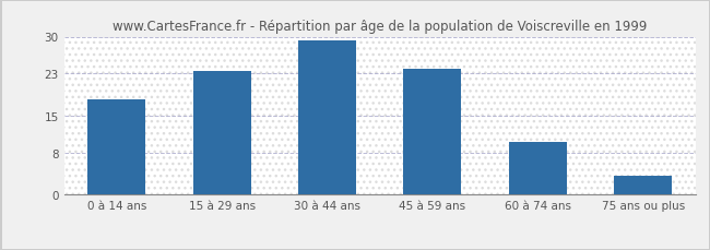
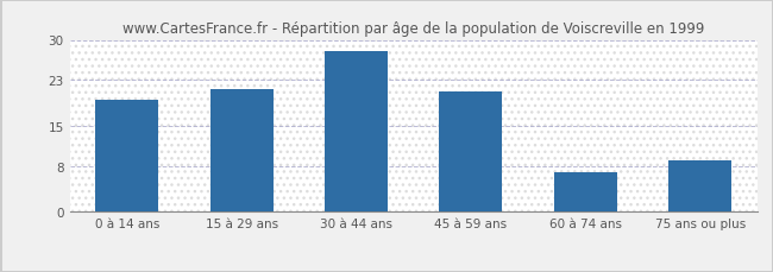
0 à 14 ans: 18.0 -> 19.5
15 à 29 ans: 23.5 -> 21.5
30 à 44 ans: 29.3 -> 28.0
45 à 59 ans: 23.8 -> 21.0
60 à 74 ans: 10.0 -> 7.0
75 ans ou plus: 3.5 -> 9.0
